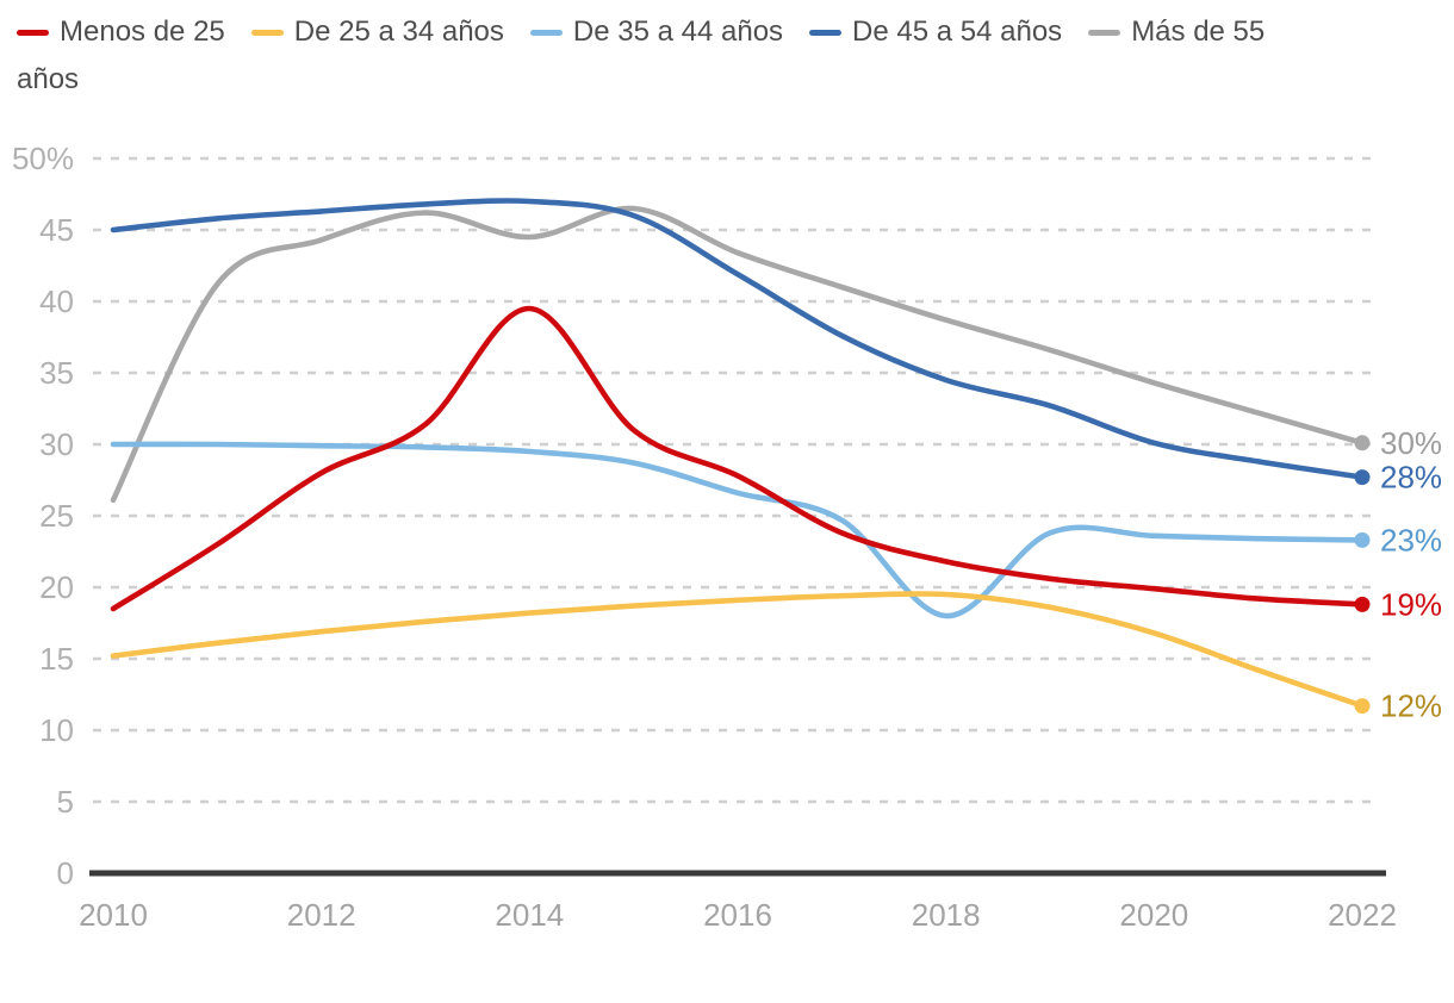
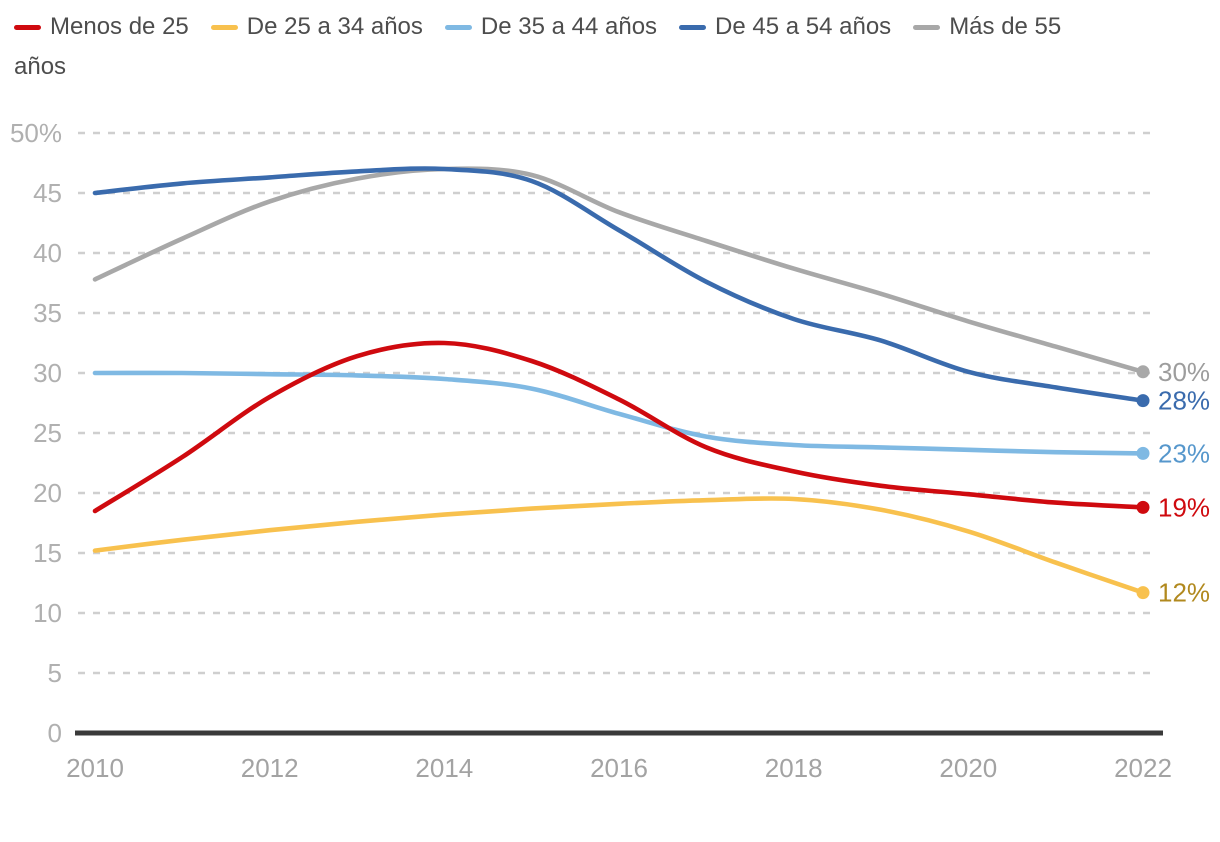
Más de 55 años/2010: 26.1% -> 37.8%
Más de 55 años/2014: 44.5% -> 47.0%
Menos de 25/2014: 39.5% -> 32.5%
De 35 a 44 años/2018: 18.0% -> 24.0%
